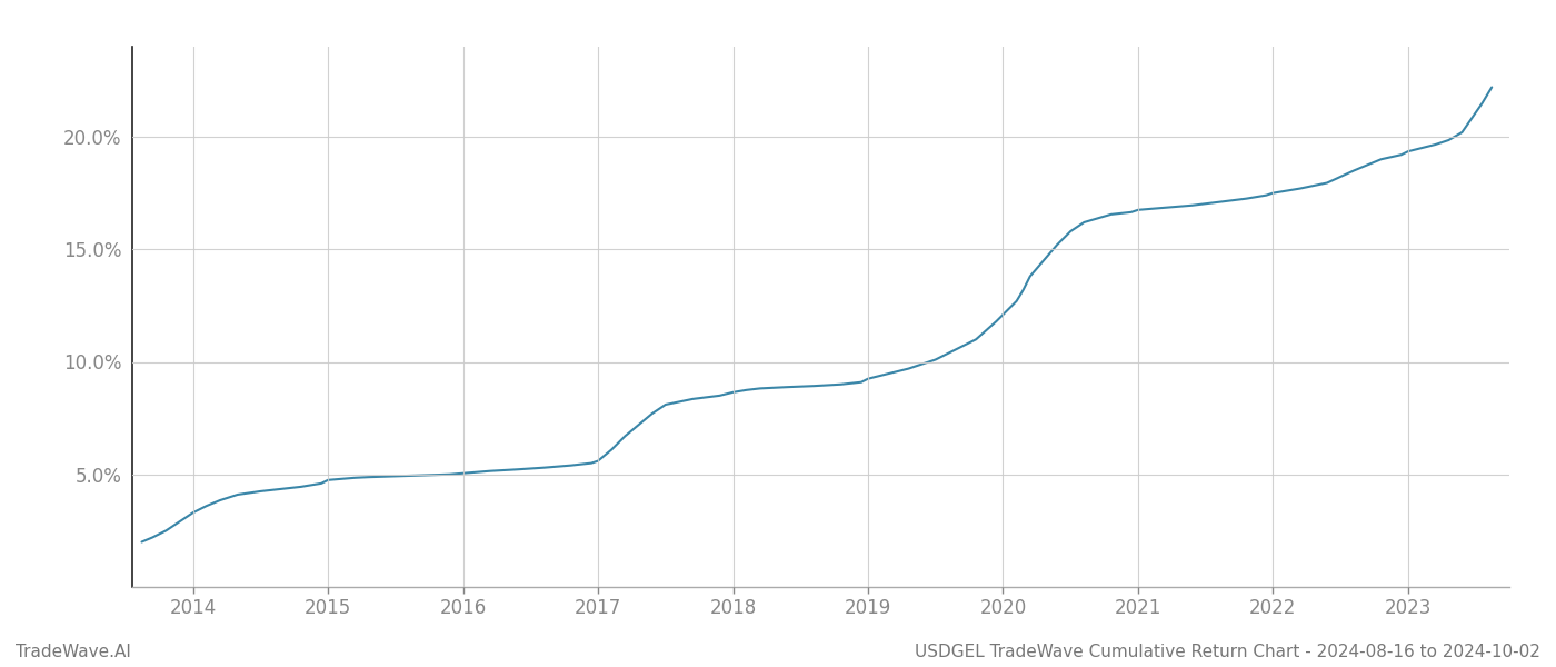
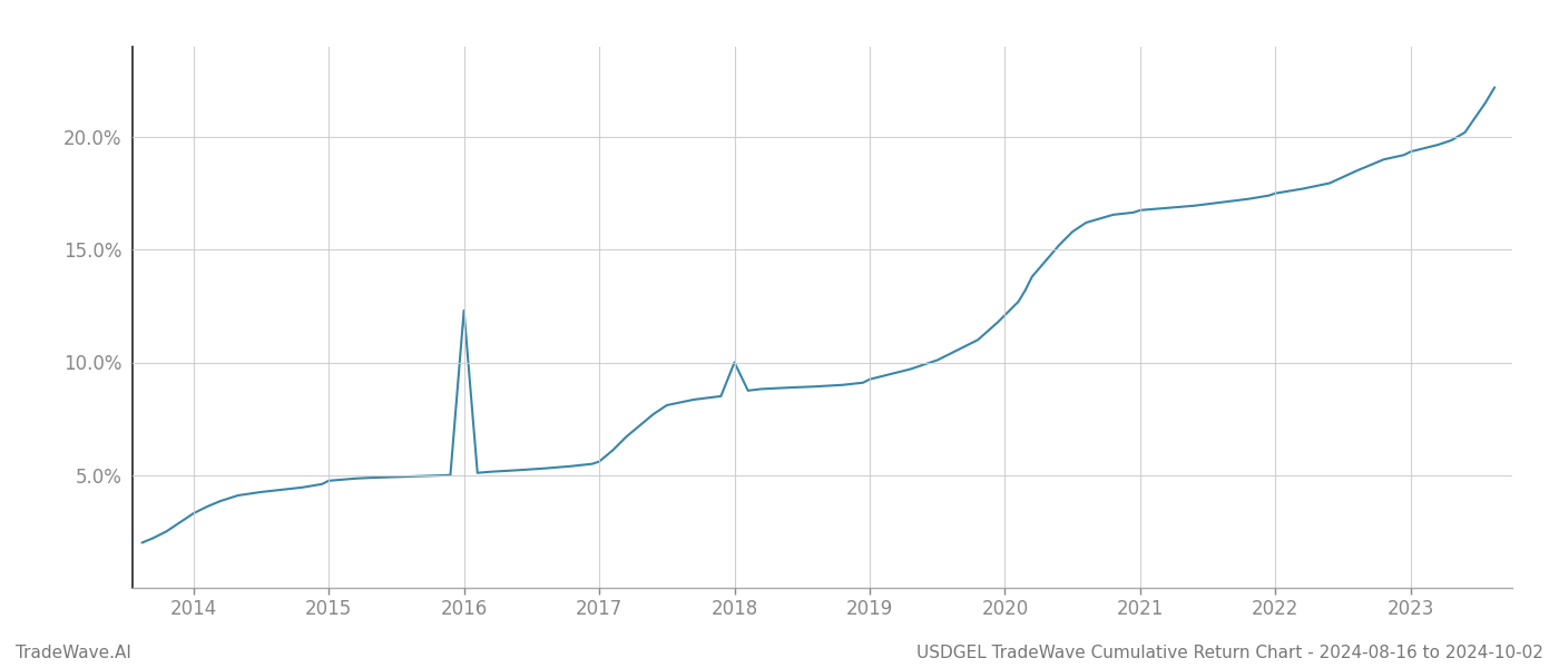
2016: 5.05% -> 12.30%
2018: 8.65% -> 10.00%
